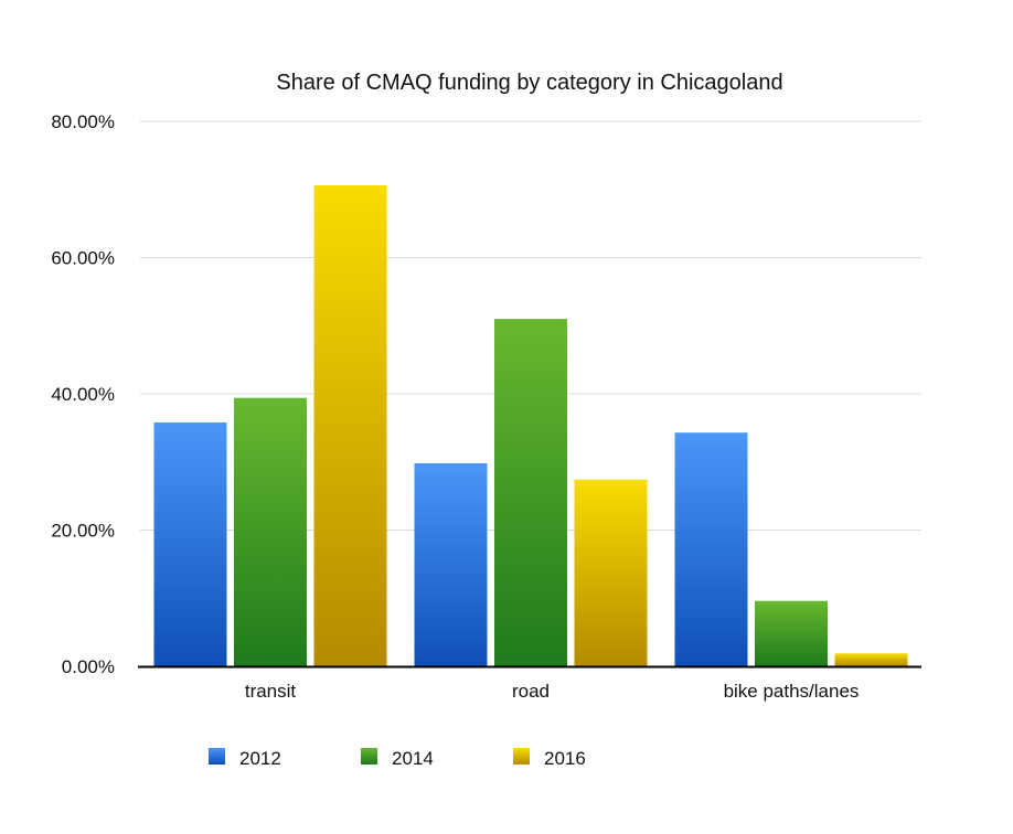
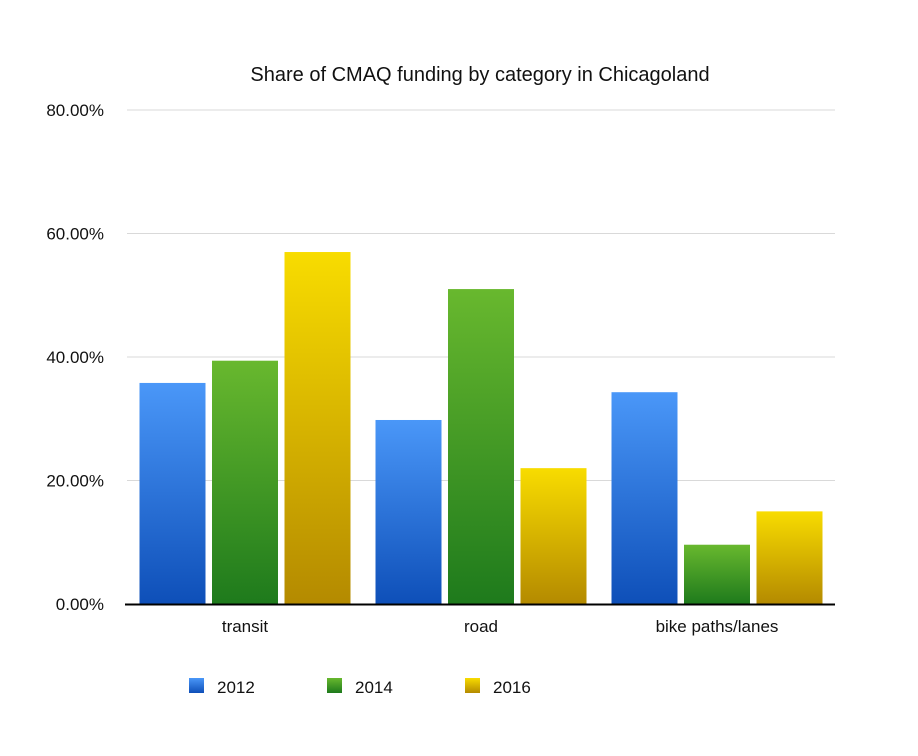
2016/transit: 71% -> 57%
2016/road: 27% -> 22%
2016/bike paths/lanes: 2% -> 15%
